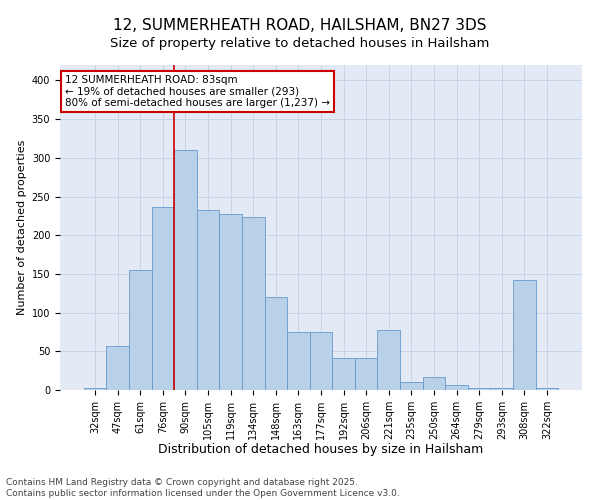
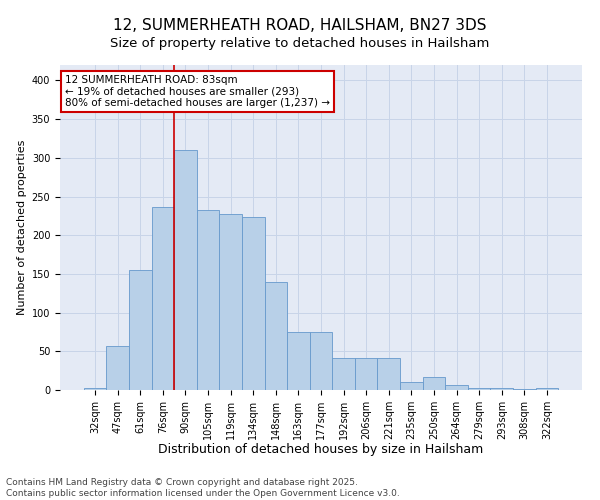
148sqm: 120 -> 140
221sqm: 78 -> 42
308sqm: 142 -> 1
